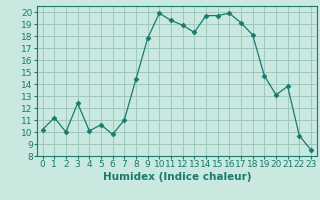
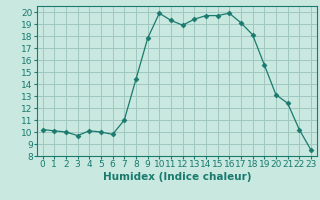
1: 11.2 -> 10.1
3: 12.4 -> 9.7
5: 10.6 -> 10.0
13: 18.3 -> 19.4
19: 14.7 -> 15.6
21: 13.8 -> 12.4
22: 9.7 -> 10.2
